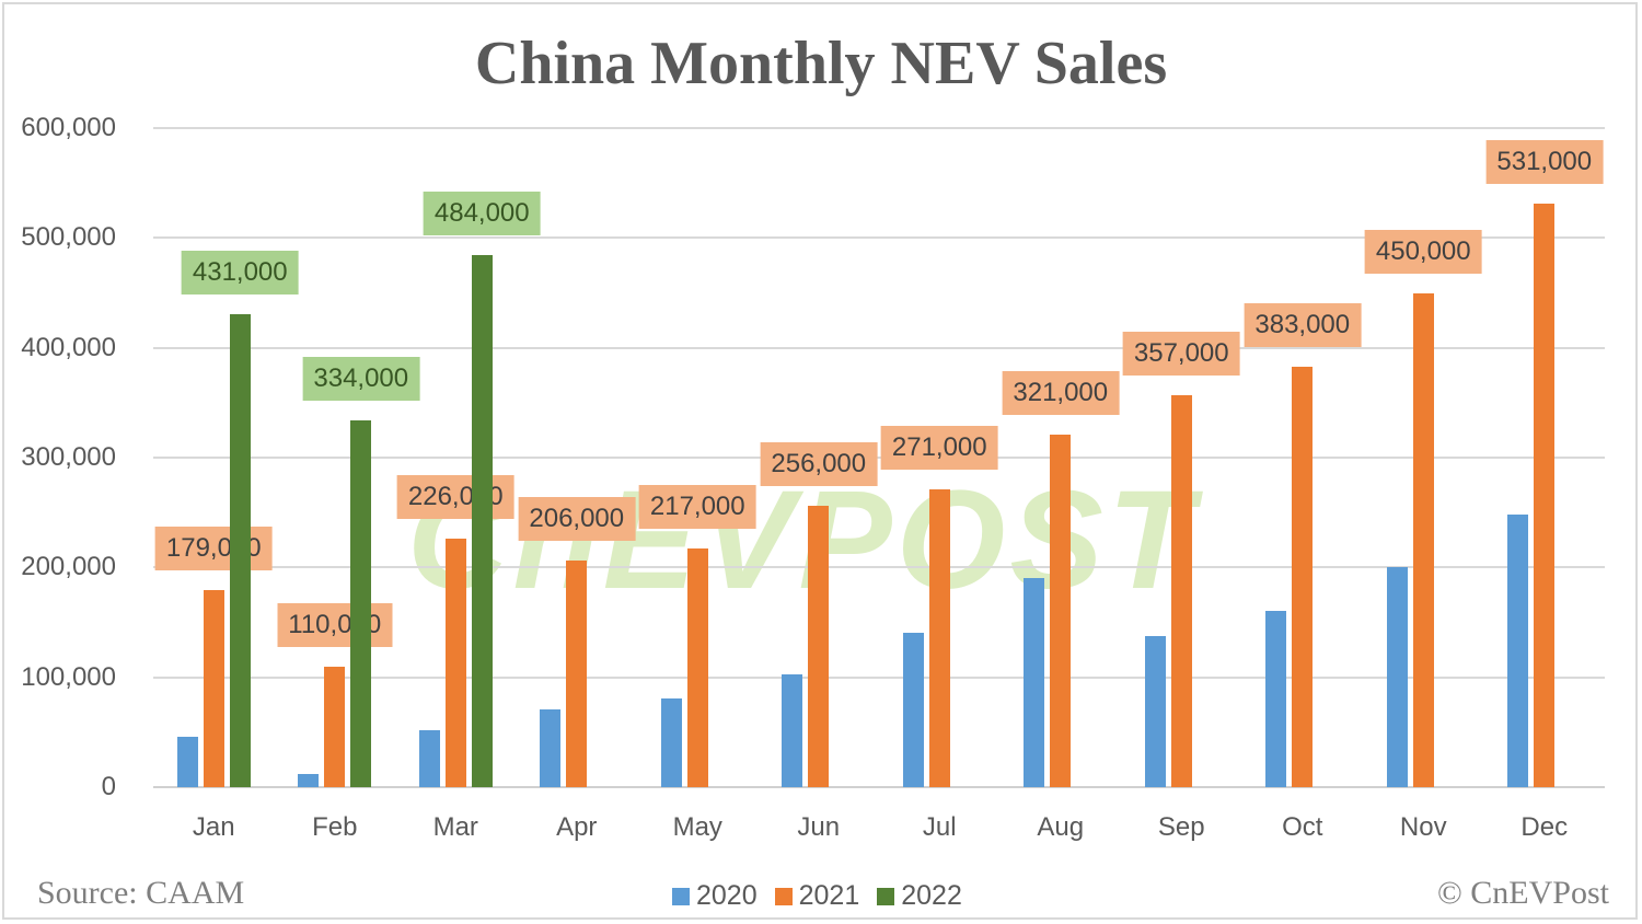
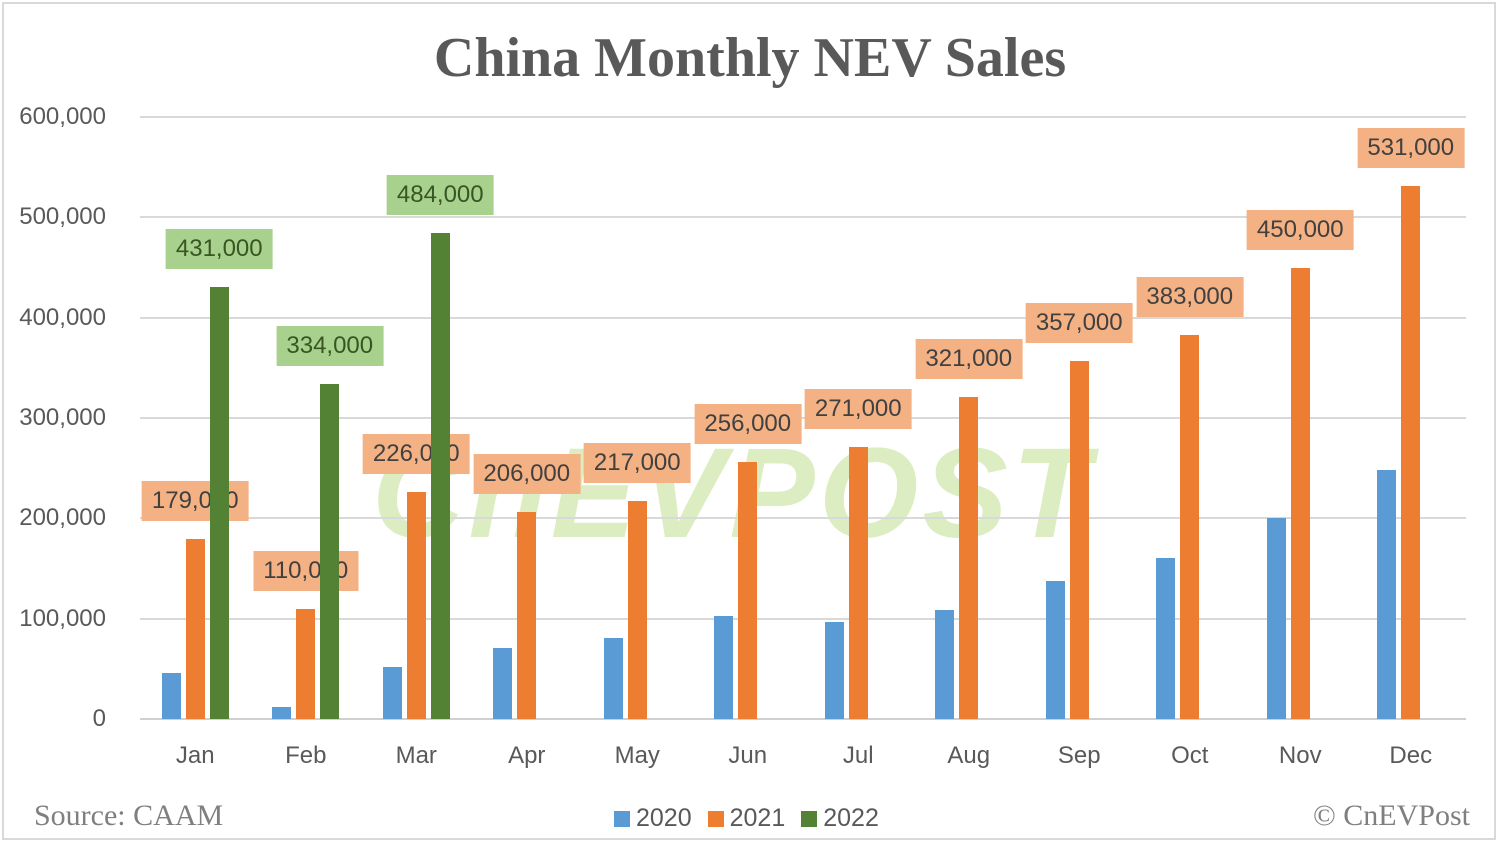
2020/Jul: 141000 -> 97000
2020/Aug: 190000 -> 109000
